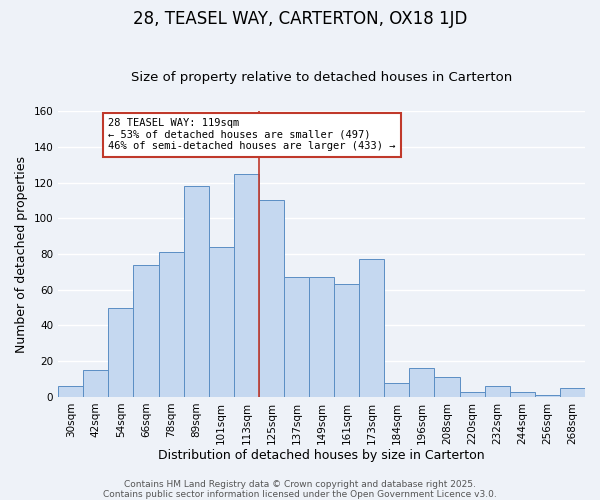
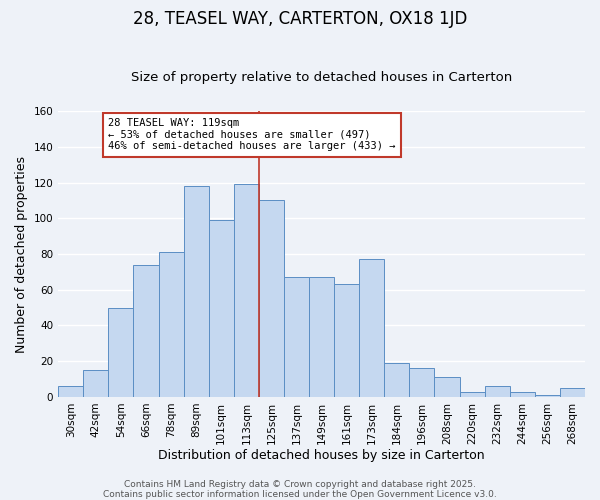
101sqm: 84 -> 99
113sqm: 125 -> 119
184sqm: 8 -> 19
